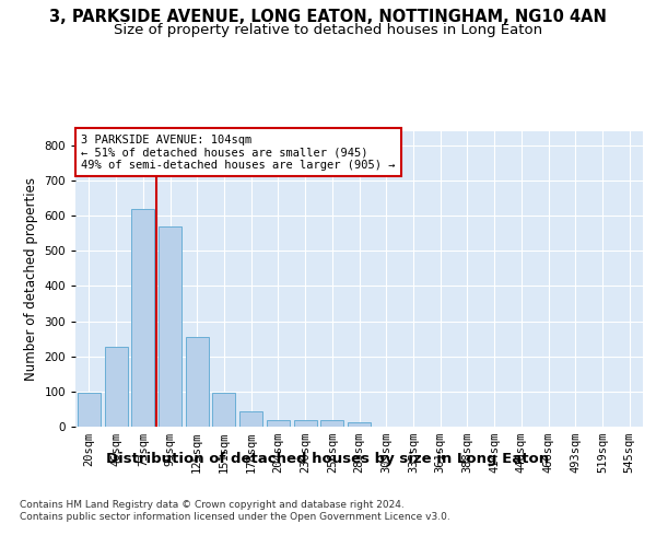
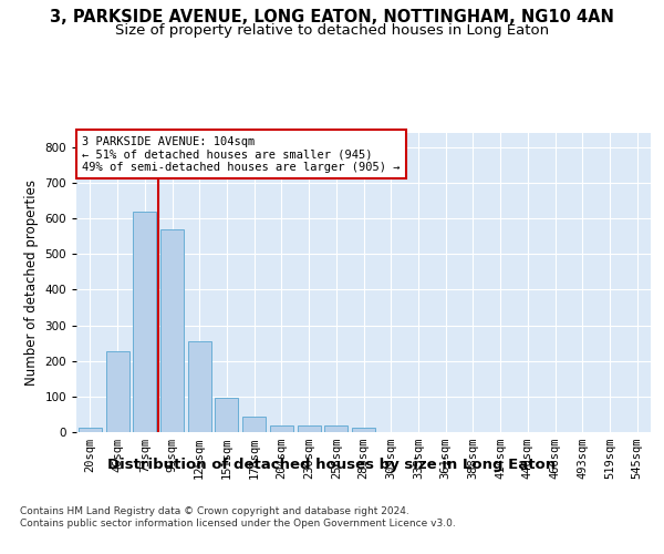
20sqm: 95 -> 11
